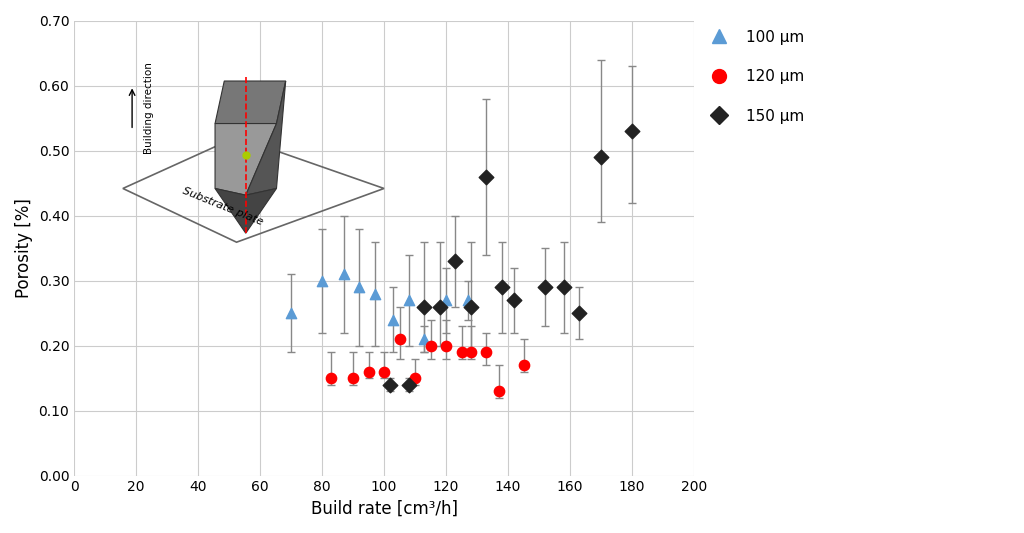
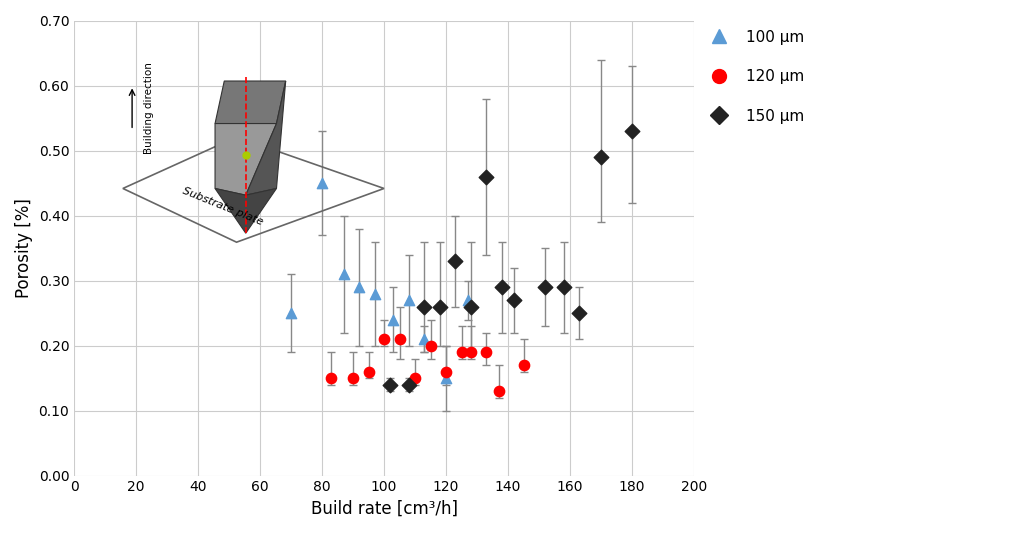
100 µm/80: 0.30 -> 0.45
120 µm/100: 0.16 -> 0.21
100 µm/120: 0.27 -> 0.15
120 µm/120: 0.20 -> 0.16
